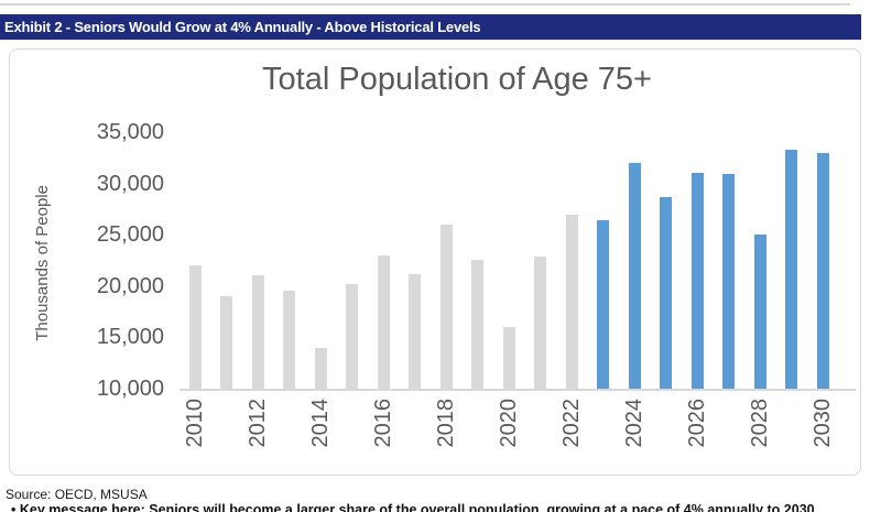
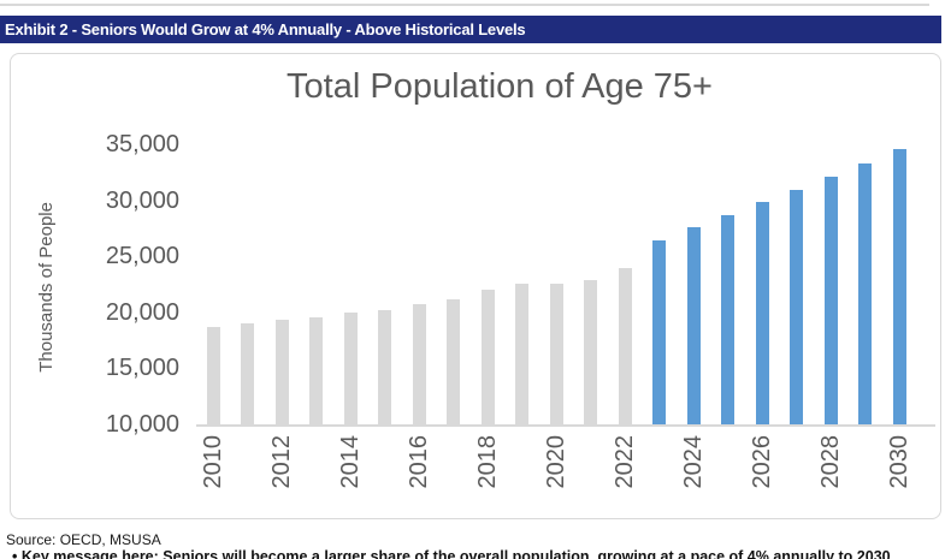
2010: 22000 -> 19000
2012: 21000 -> 19000
2014: 14000 -> 20000
2016: 23000 -> 21000
2018: 26000 -> 22000
2020: 16000 -> 22000
2022: 27000 -> 24000
2024: 32000 -> 28000
2026: 31000 -> 30000
2028: 25000 -> 32000
2030: 33000 -> 35000
